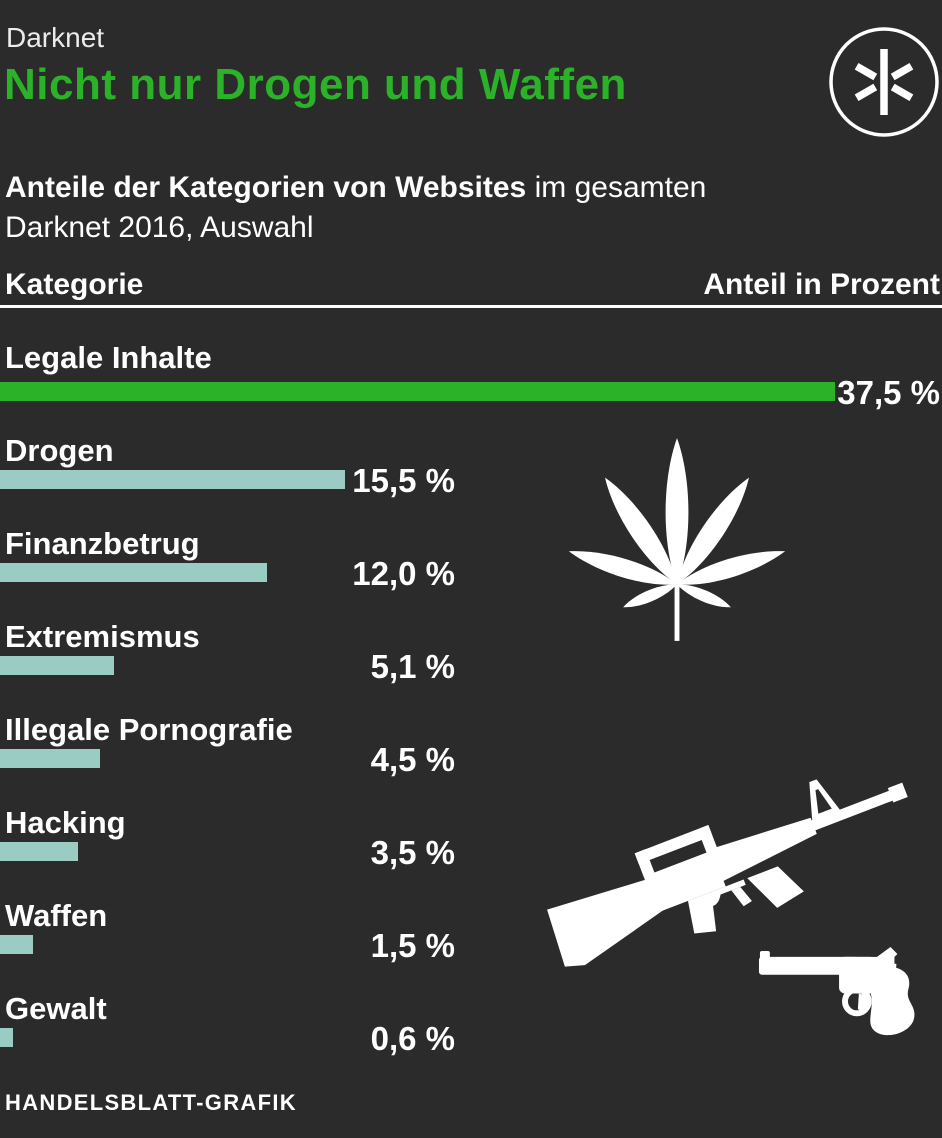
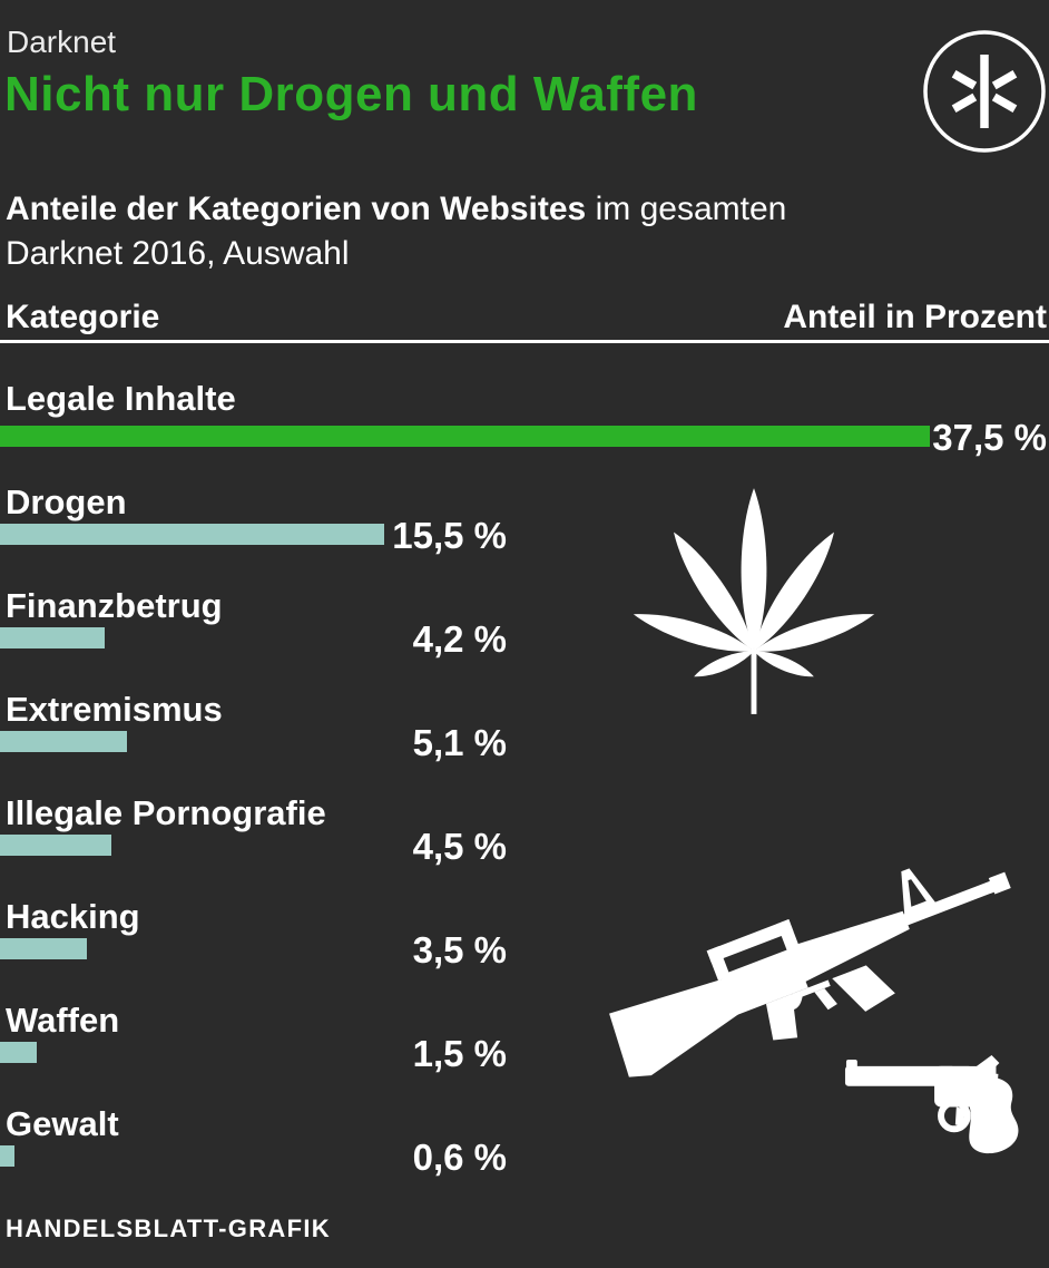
Finanzbetrug: 12,0 -> 4,2
